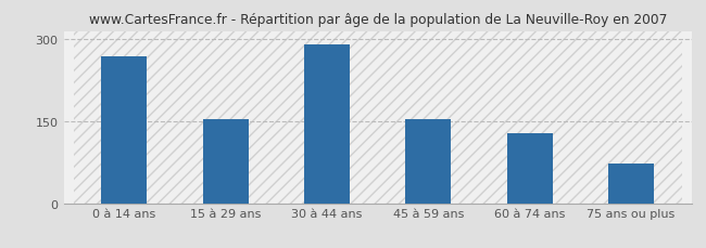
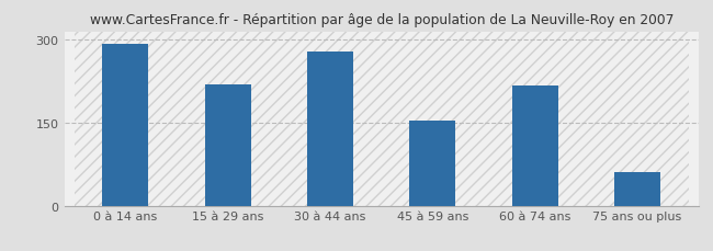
0 à 14 ans: 270 -> 292
15 à 29 ans: 155 -> 220
30 à 44 ans: 291 -> 280
60 à 74 ans: 128 -> 218
75 ans ou plus: 72 -> 60
